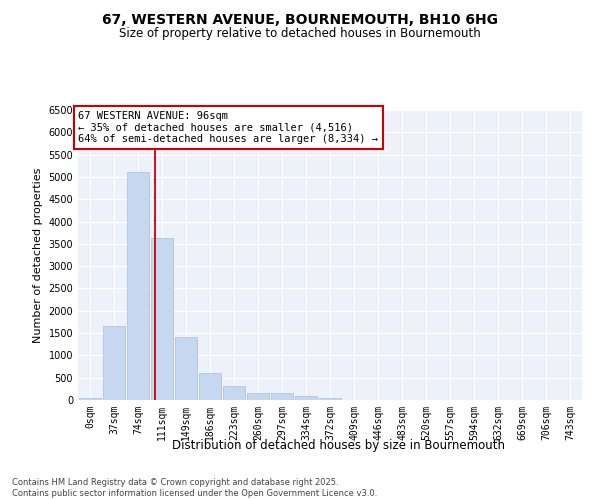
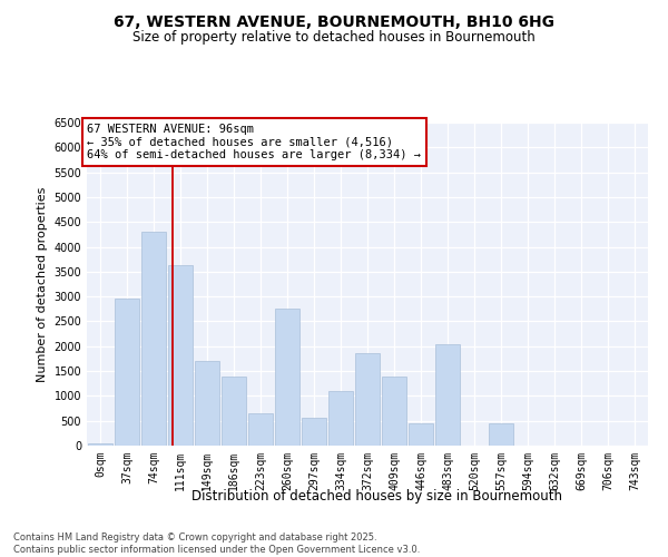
37sqm: 1650 -> 2950
74sqm: 5100 -> 4300
149sqm: 1420 -> 1700
186sqm: 600 -> 1400
223sqm: 320 -> 650
260sqm: 160 -> 2750
297sqm: 160 -> 550
334sqm: 90 -> 1100
372sqm: 40 -> 1850
409sqm: 10 -> 1400
446sqm: 0 -> 450
483sqm: 0 -> 2050
557sqm: 0 -> 450
